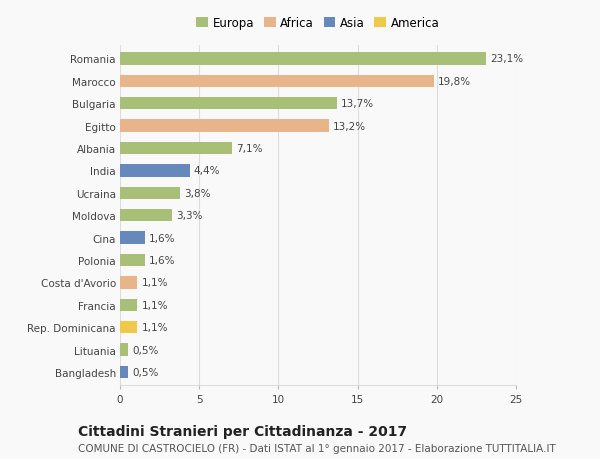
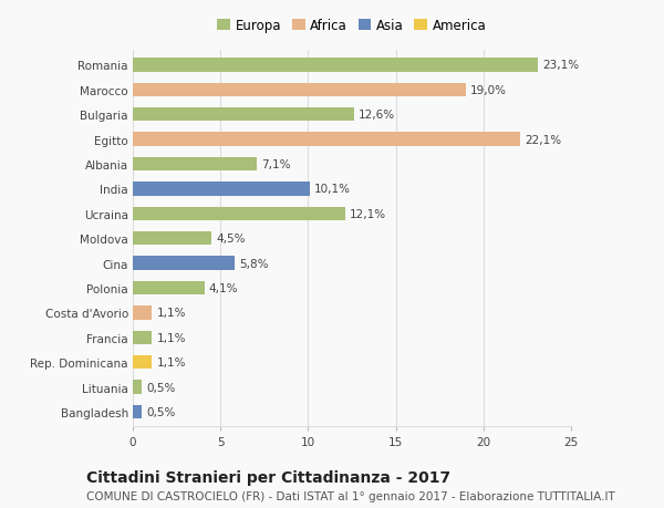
Marocco: 19,8% -> 19,0%
Bulgaria: 13,7% -> 12,6%
Egitto: 13,2% -> 22,1%
India: 4,4% -> 10,1%
Ucraina: 3,8% -> 12,1%
Moldova: 3,3% -> 4,5%
Cina: 1,6% -> 5,8%
Polonia: 1,6% -> 4,1%
